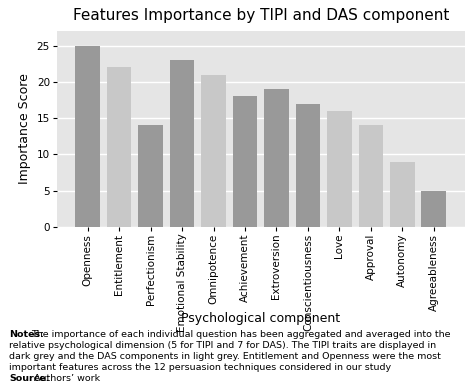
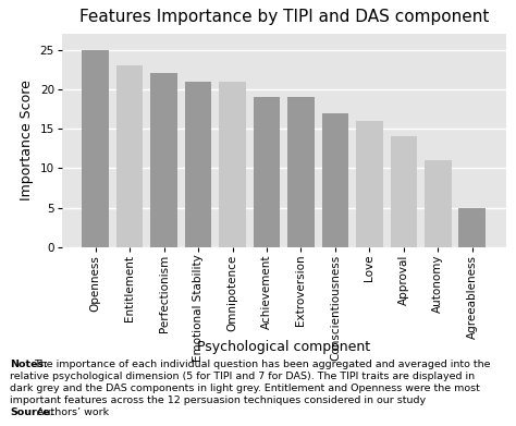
Entitlement: 22 -> 23
Perfectionism: 14 -> 22
Emotional Stability: 23 -> 21
Achievement: 18 -> 19
Autonomy: 9 -> 11
